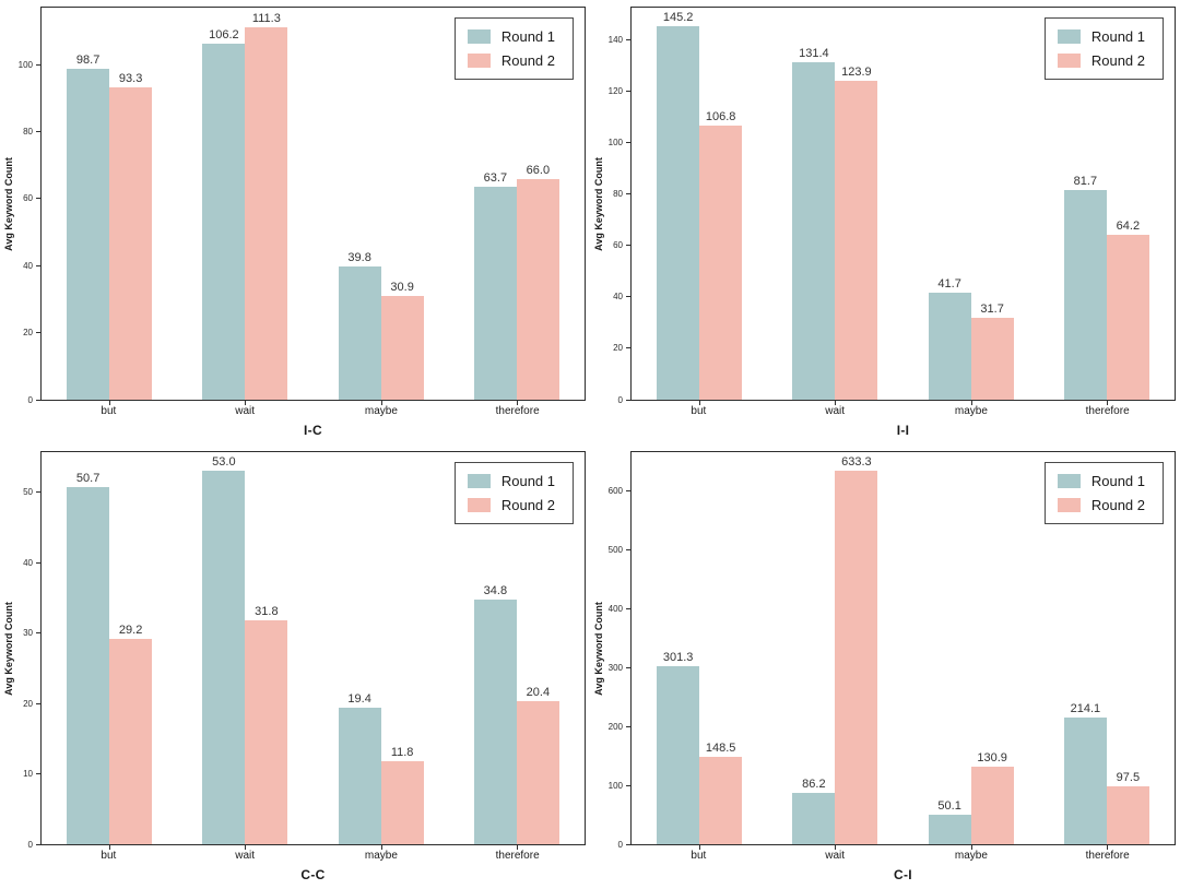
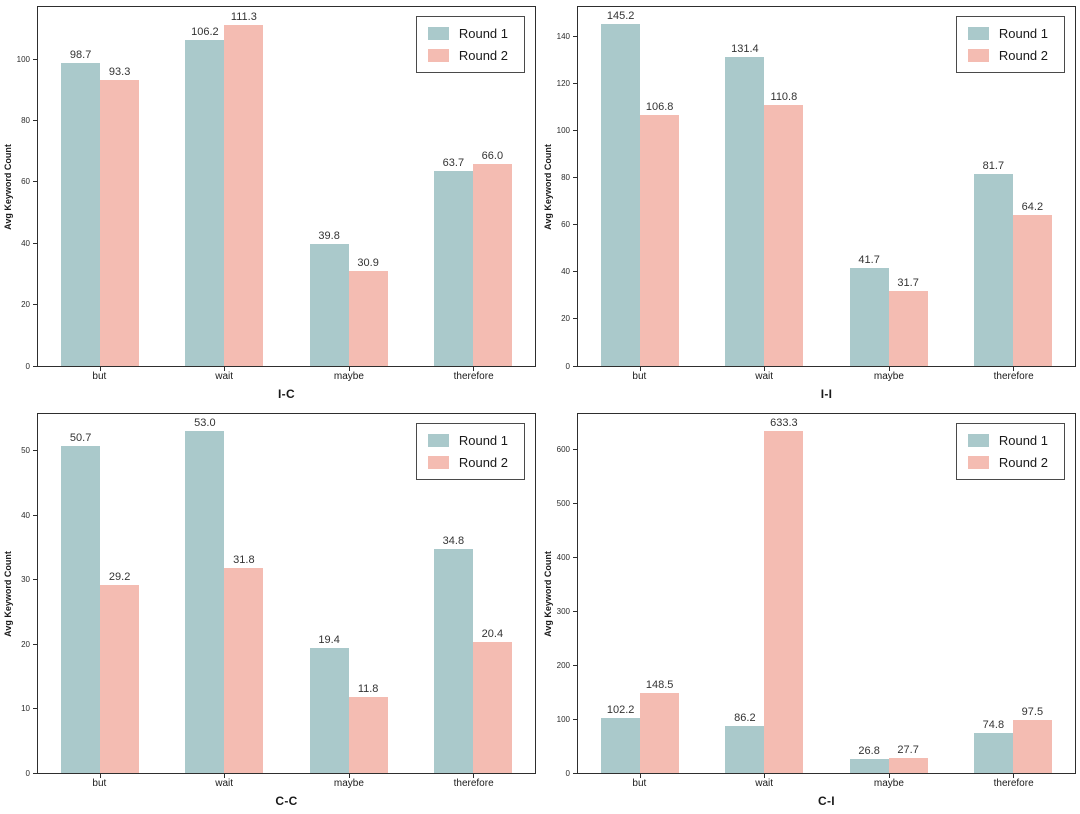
I-I/Round 2/wait: 123.9 -> 110.8
C-I/Round 1/but: 301.3 -> 102.2
C-I/Round 1/maybe: 50.1 -> 26.8
C-I/Round 2/maybe: 130.9 -> 27.7
C-I/Round 1/therefore: 214.1 -> 74.8
